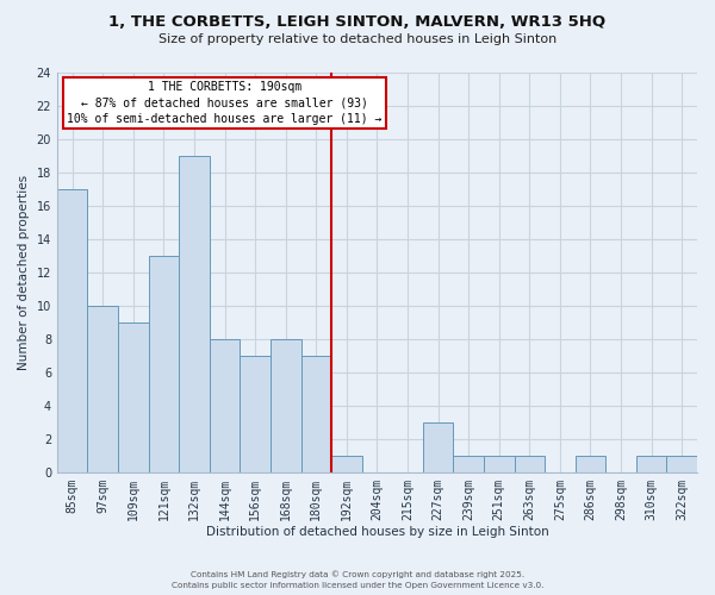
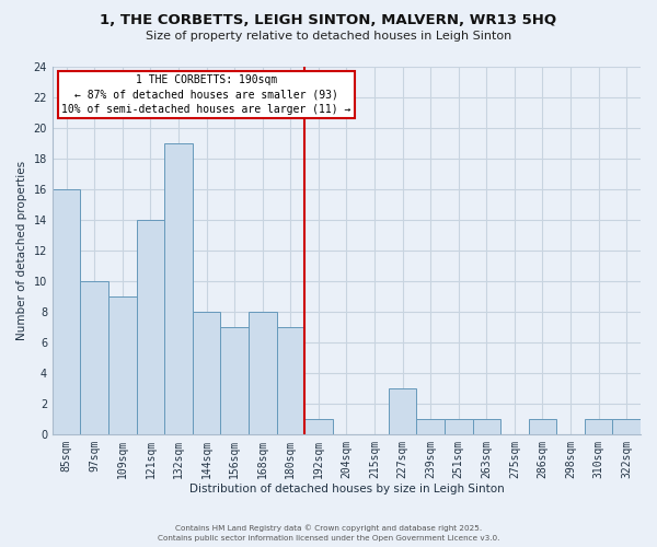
85sqm: 17 -> 16
121sqm: 13 -> 14
